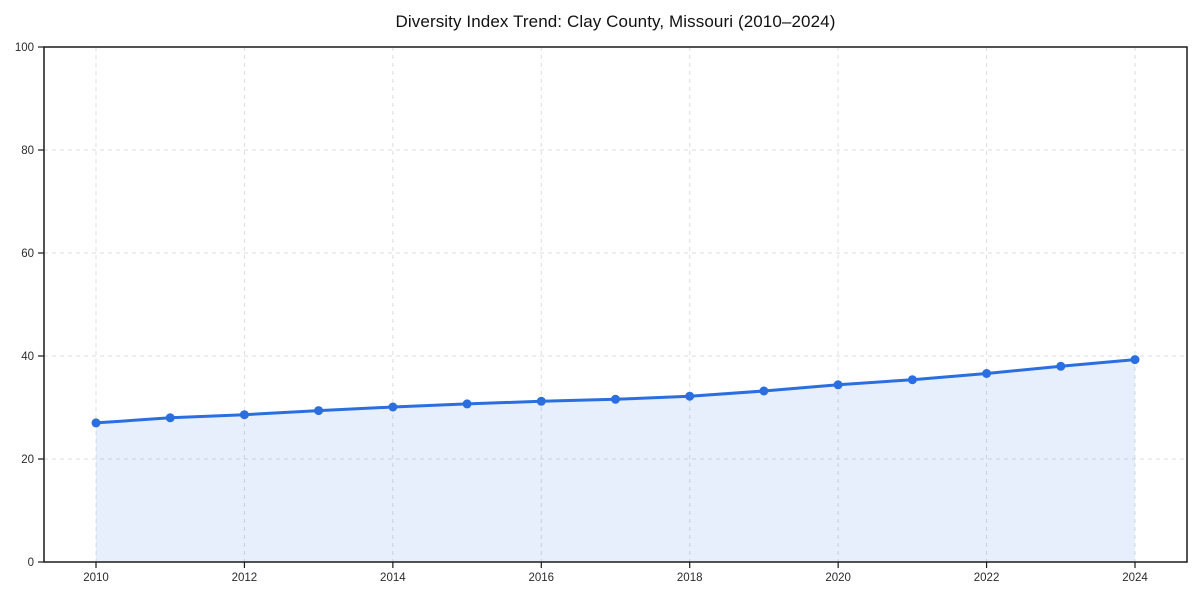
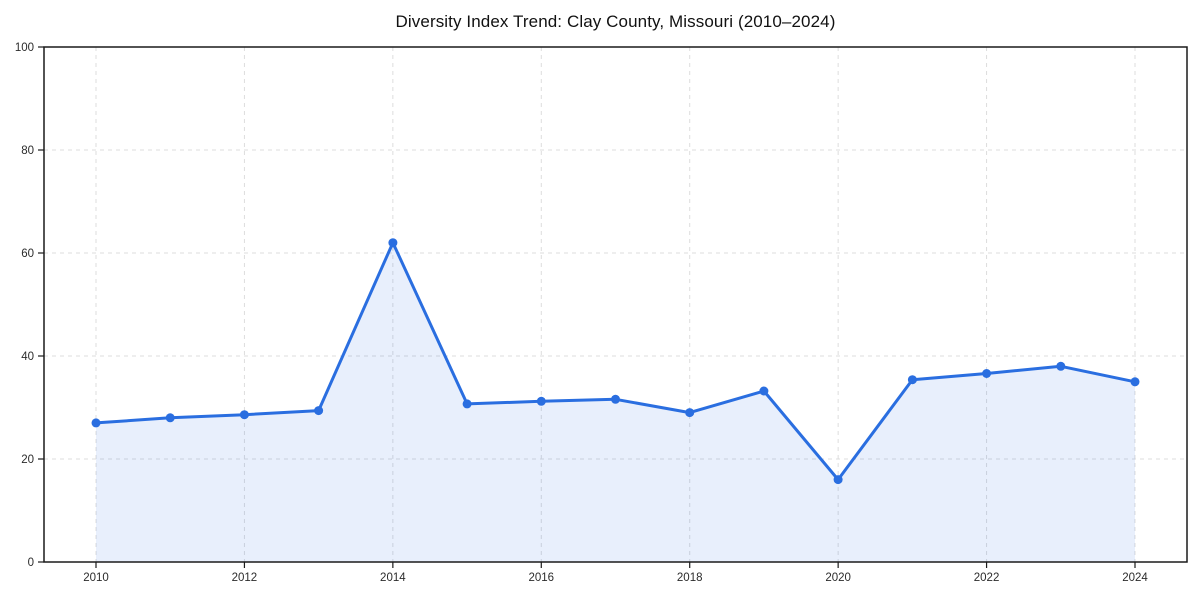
2014: 30 -> 62
2018: 32 -> 29
2020: 34 -> 16
2024: 39 -> 35
